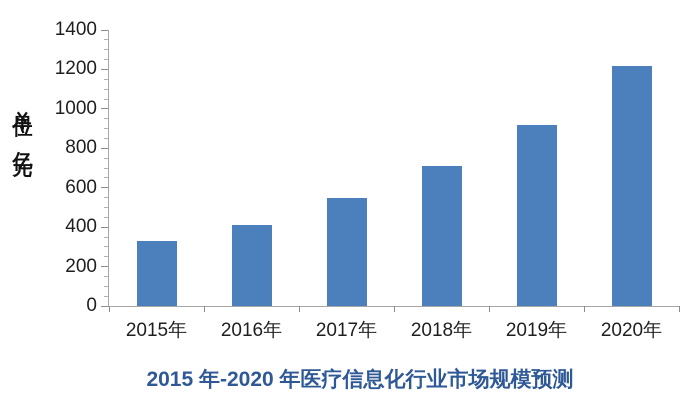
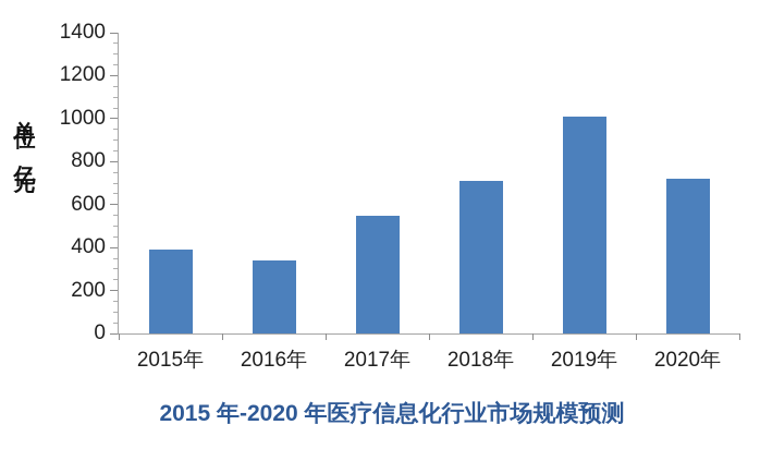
2015年: 330 -> 390
2016年: 410 -> 340
2019年: 920 -> 1010
2020年: 1220 -> 720
